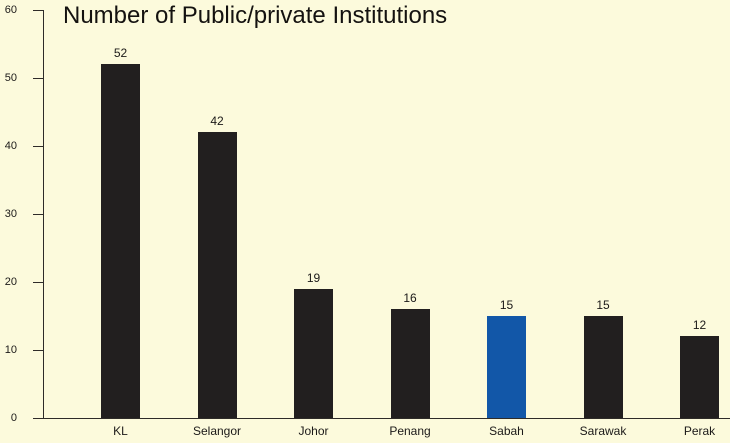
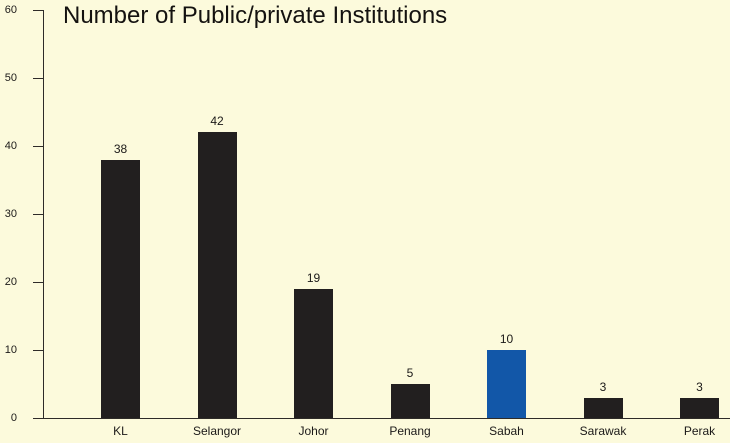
KL: 52 -> 38
Penang: 16 -> 5
Sabah: 15 -> 10
Sarawak: 15 -> 3
Perak: 12 -> 3
